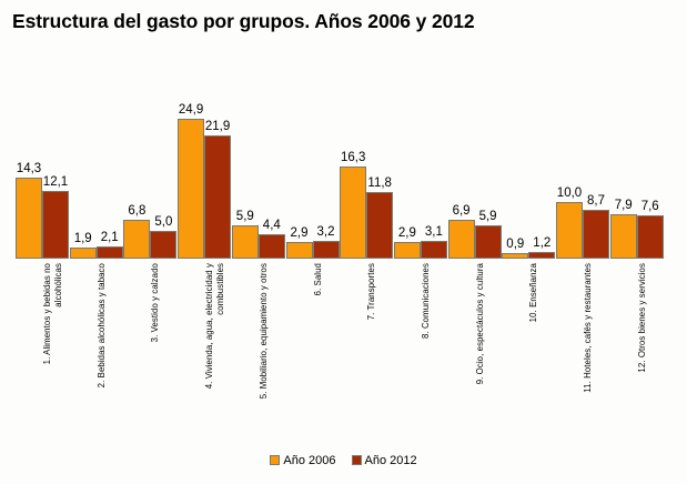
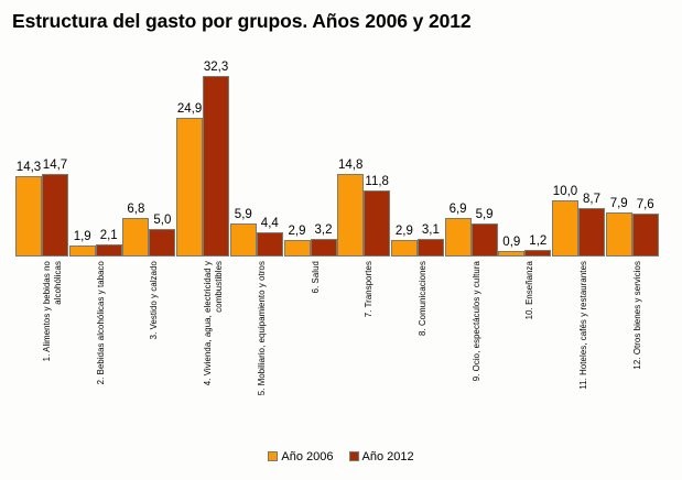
Año 2012/1. Alimentos y bebidas no alcohólicas: 12,1 -> 14,7
Año 2012/4. Vivienda, agua, electricidad y combustibles: 21,9 -> 32,3
Año 2006/7. Transportes: 16,3 -> 14,8
